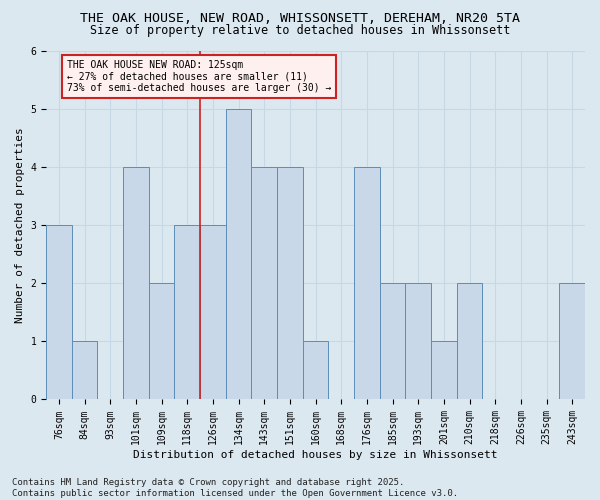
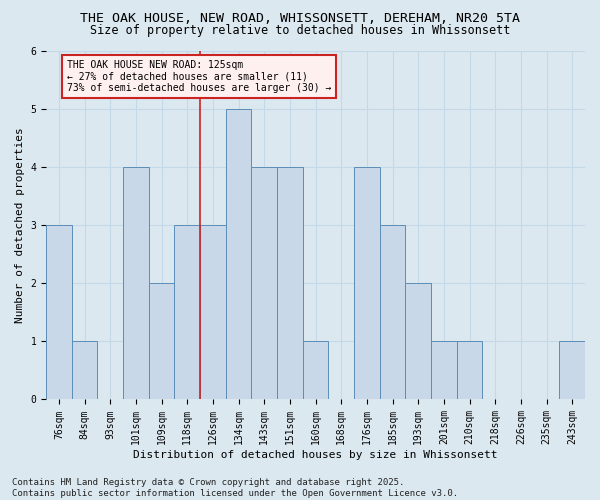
185sqm: 2 -> 3
210sqm: 2 -> 1
243sqm: 2 -> 1
